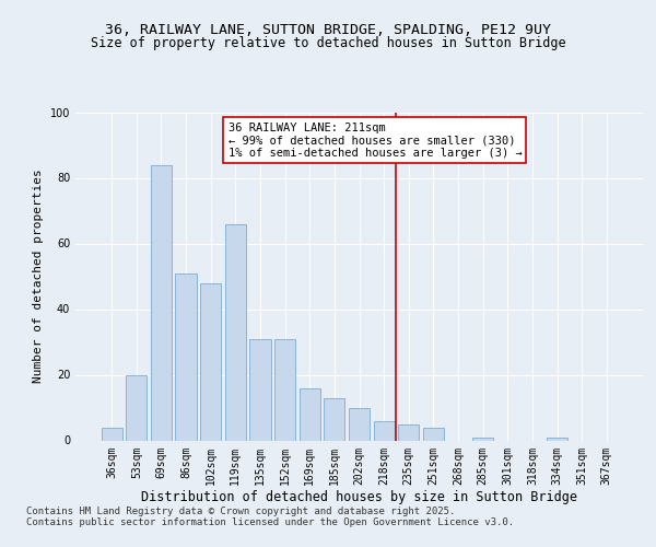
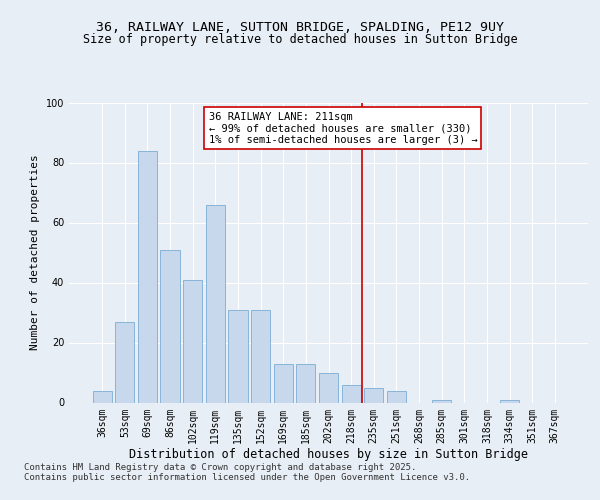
53sqm: 20 -> 27
102sqm: 48 -> 41
169sqm: 16 -> 13
